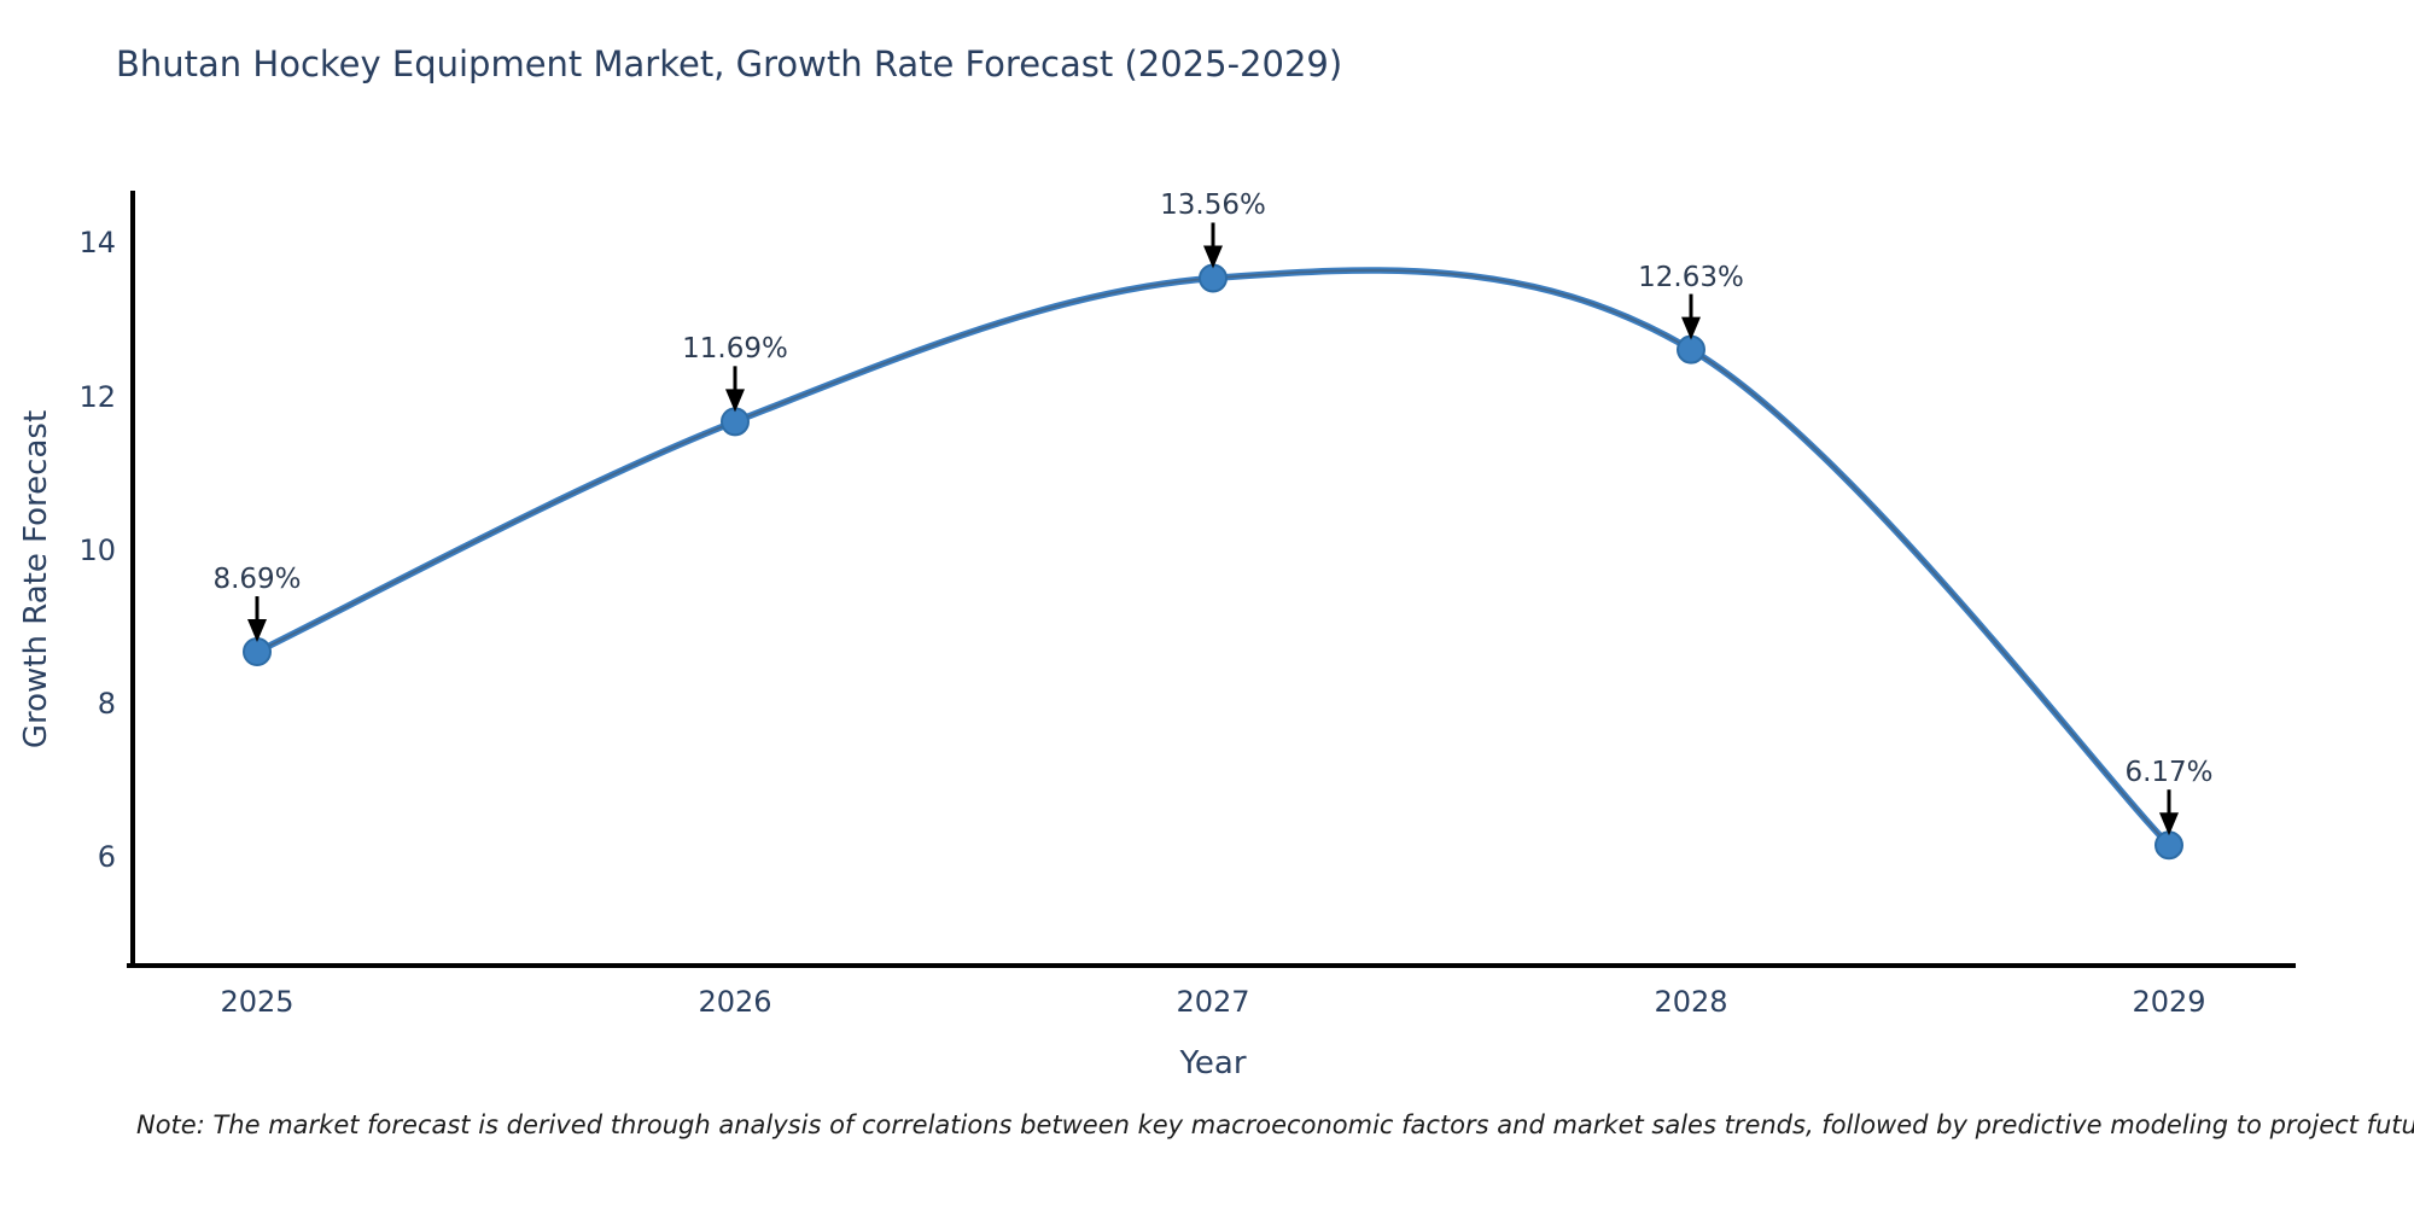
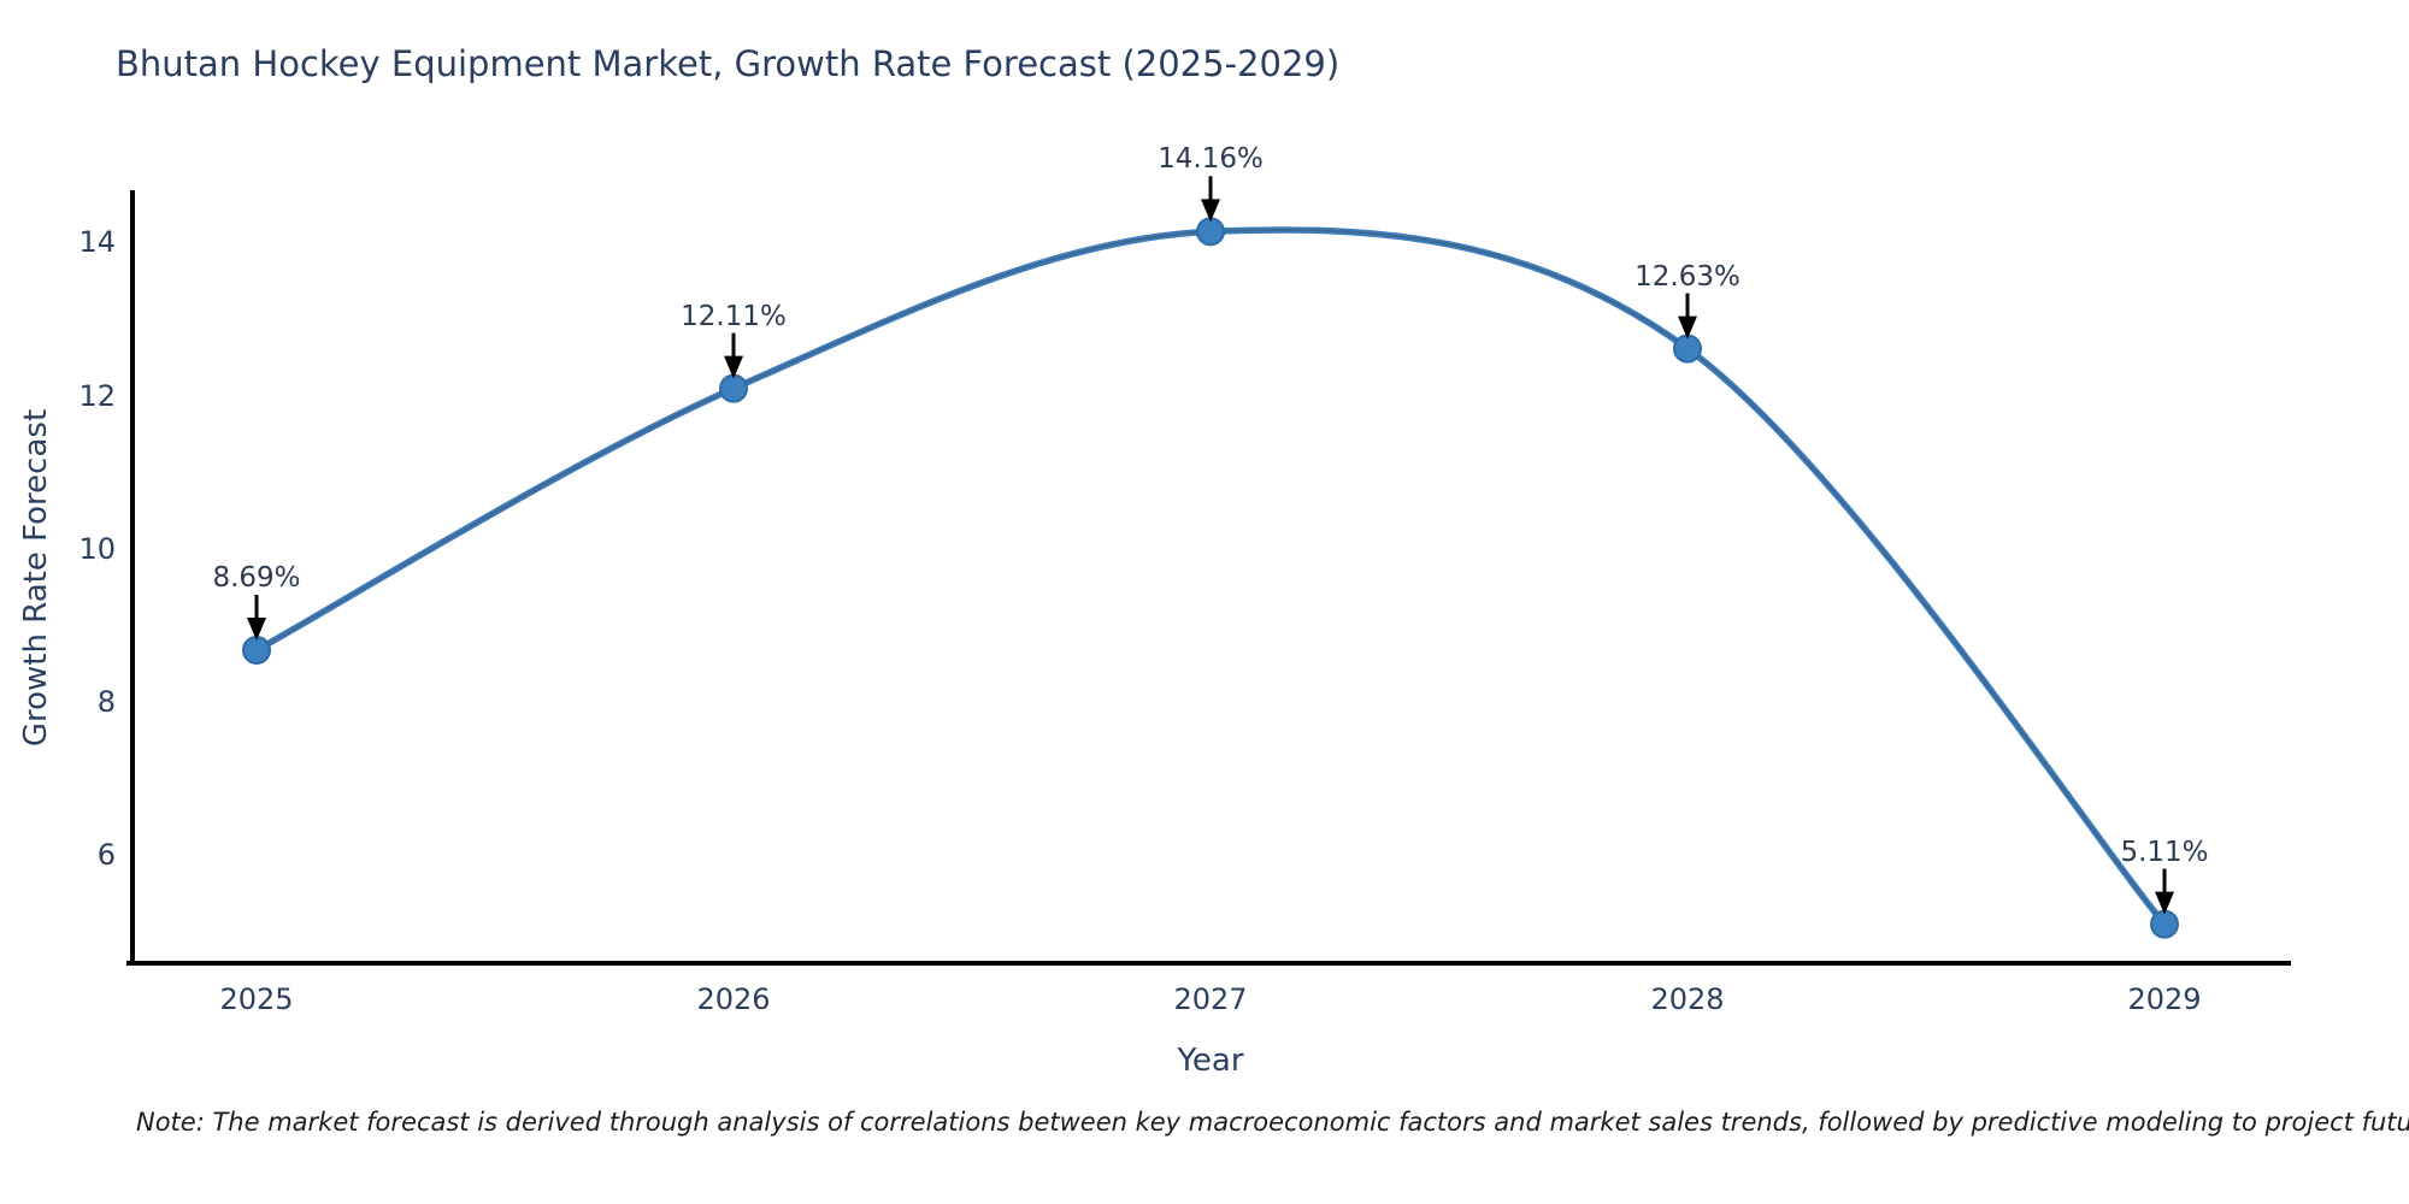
2026: 11.69% -> 12.11%
2027: 13.56% -> 14.16%
2029: 6.17% -> 5.11%
